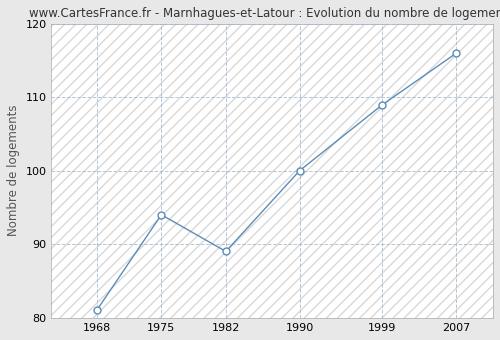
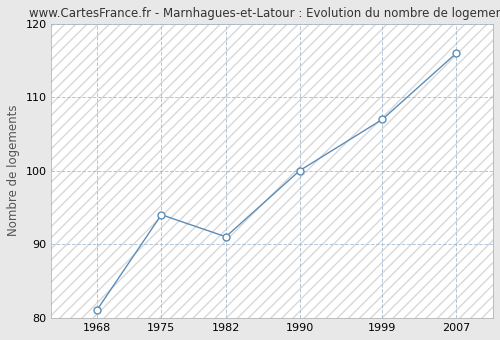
1982: 89 -> 91
1999: 109 -> 107
